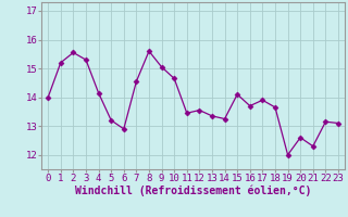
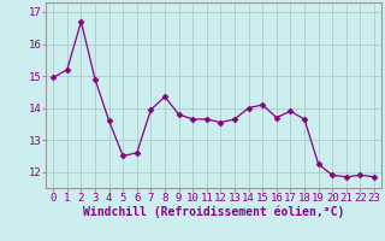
0: 14.00 -> 14.95
2: 15.55 -> 16.70
3: 15.30 -> 14.90
4: 14.15 -> 13.60
5: 13.20 -> 12.50
6: 12.90 -> 12.60
7: 14.55 -> 13.95
8: 15.60 -> 14.35
9: 15.05 -> 13.80
10: 14.65 -> 13.65
11: 13.45 -> 13.65
13: 13.35 -> 13.65
14: 13.25 -> 14.00
19: 12.00 -> 12.25
20: 12.60 -> 11.90
21: 12.30 -> 11.85
22: 13.15 -> 11.90
23: 13.10 -> 11.85
